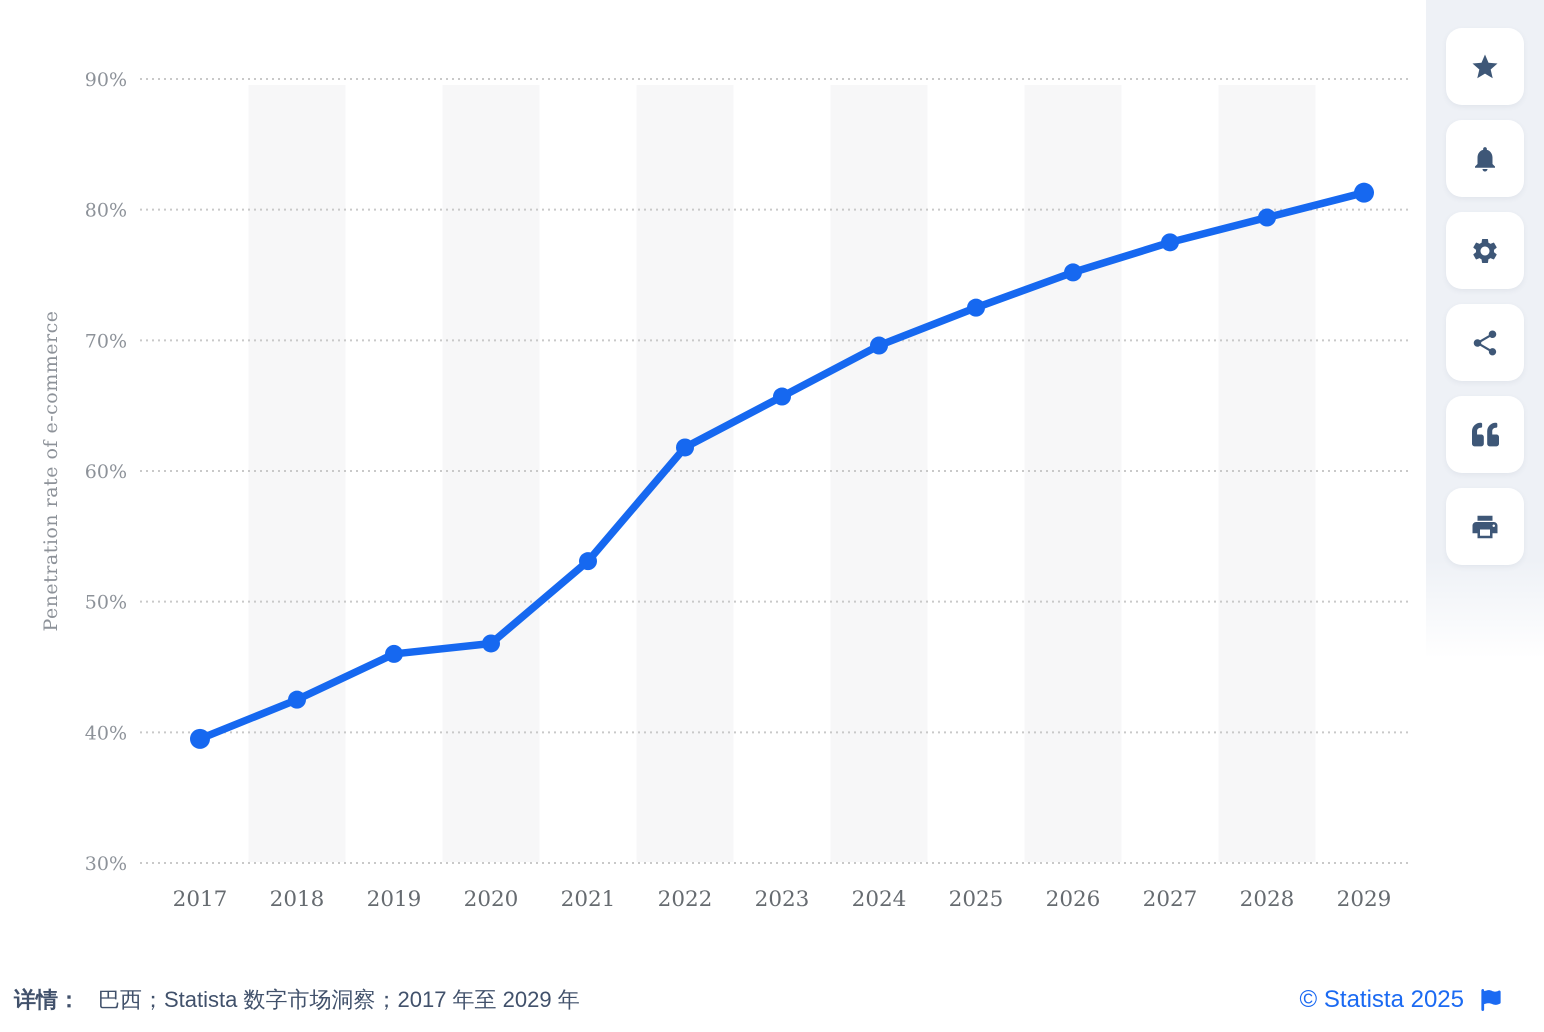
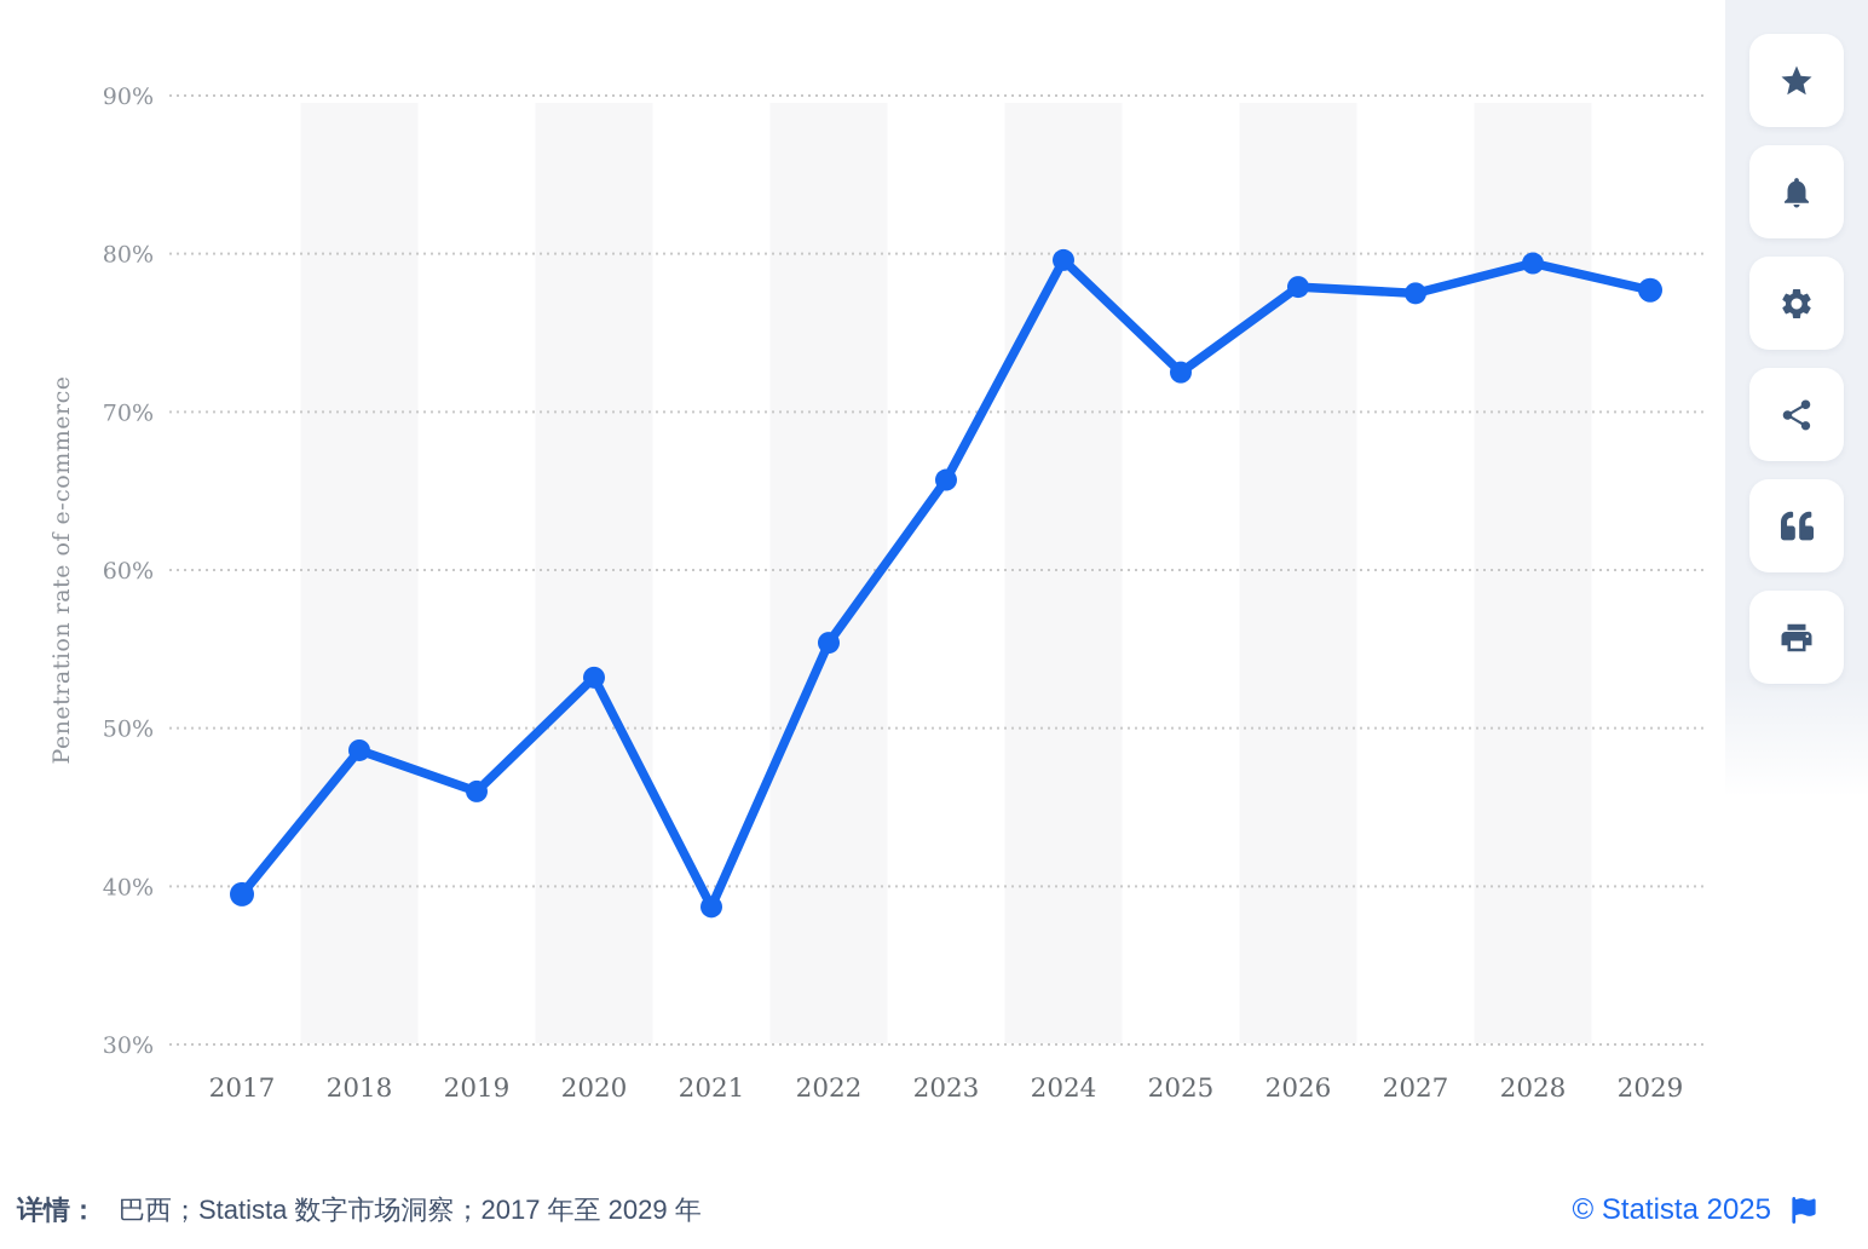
2018: 42.5% -> 48.6%
2020: 46.8% -> 53.2%
2021: 53.1% -> 38.7%
2022: 61.8% -> 55.4%
2024: 69.6% -> 79.6%
2026: 75.2% -> 77.9%
2029: 81.3% -> 77.7%
